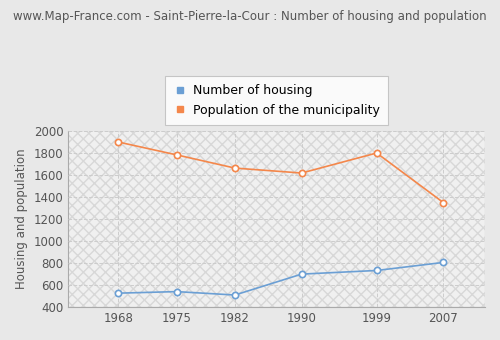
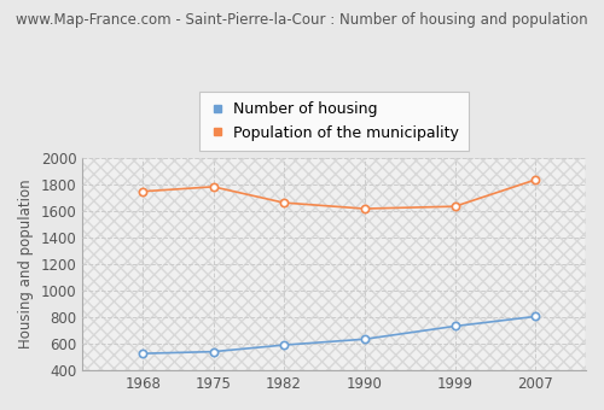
Population of the municipality/1968: 1900 -> 1750
Number of housing/1982: 510 -> 590
Number of housing/1990: 700 -> 640
Population of the municipality/1999: 1800 -> 1640
Population of the municipality/2007: 1350 -> 1840
